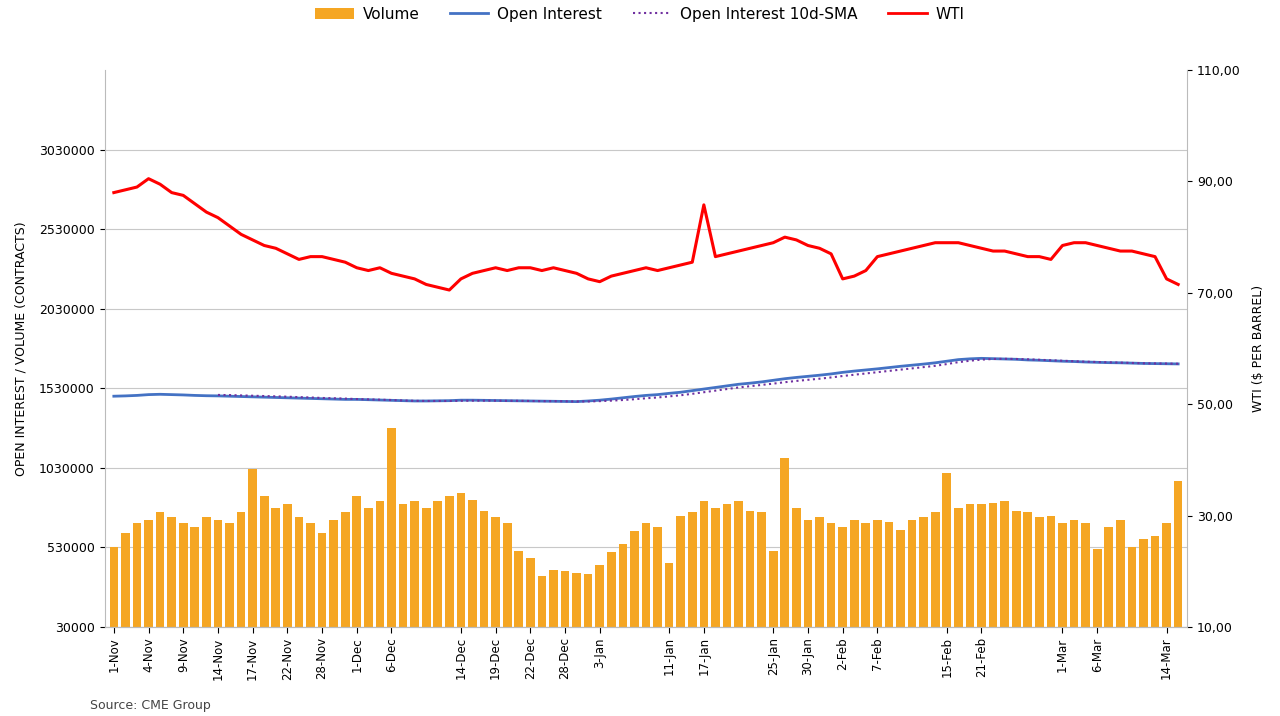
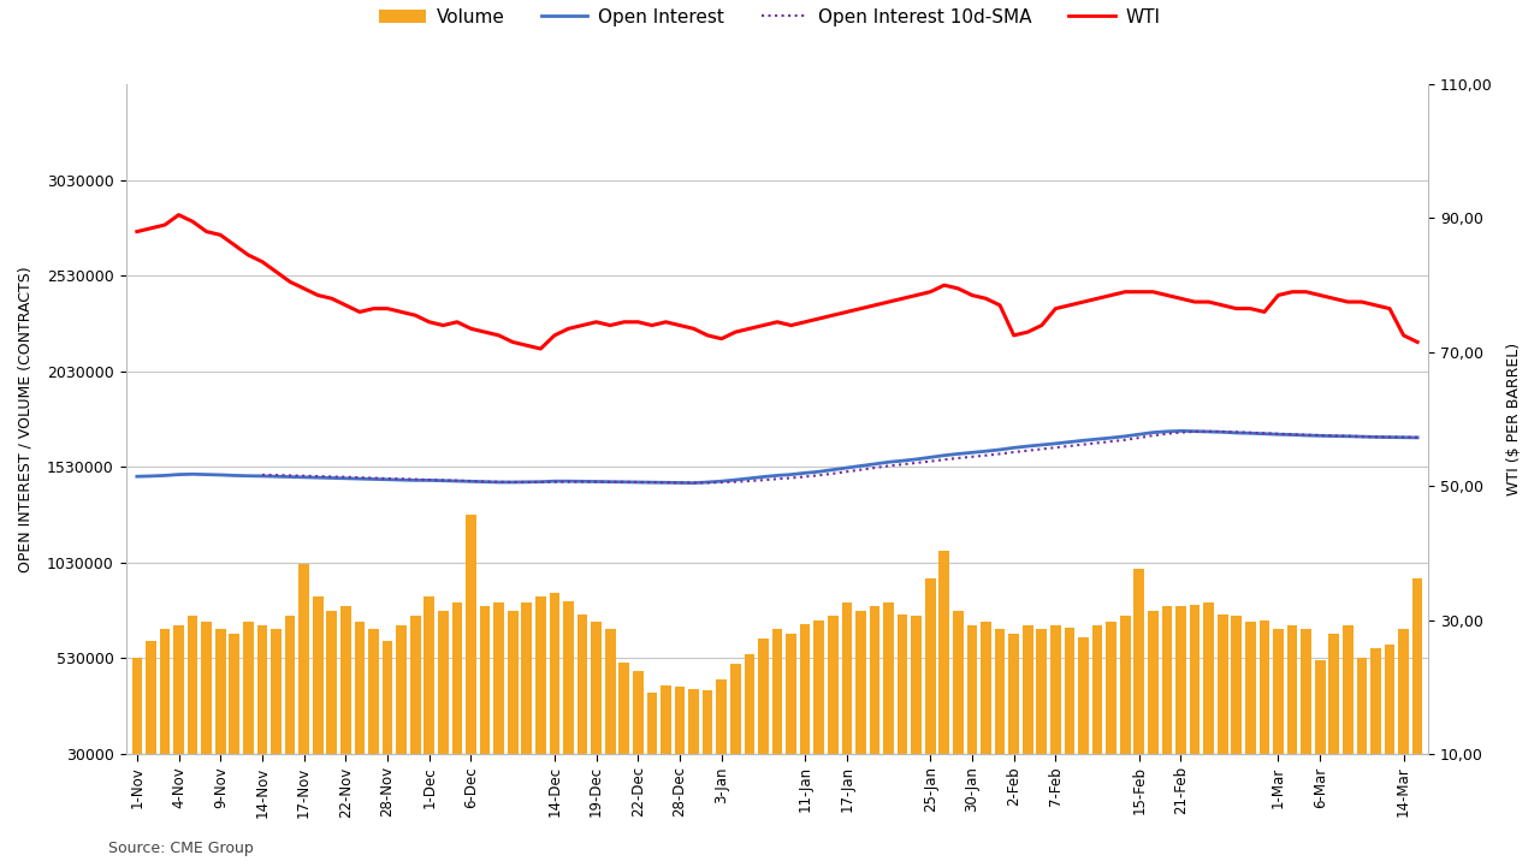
Volume/11-Jan: 430000 -> 710000
WTI/17-Jan: 85,8 -> 76,0
Volume/25-Jan: 510000 -> 950000
